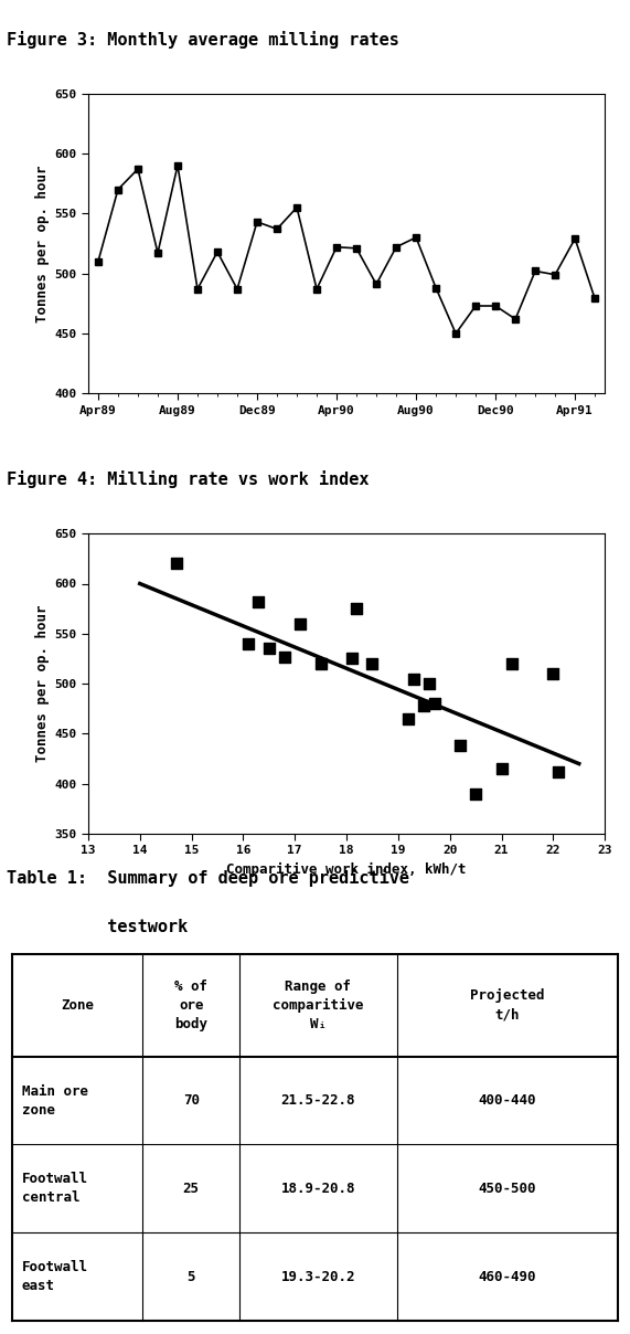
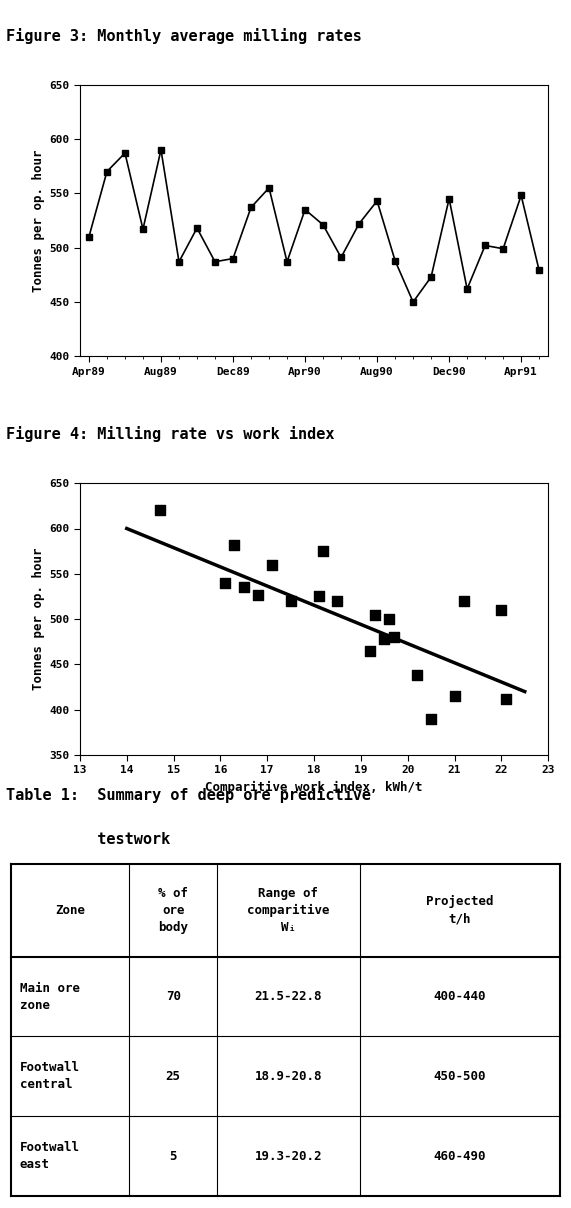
Dec89: 543 -> 490
Apr90: 522 -> 535
Aug90: 530 -> 543
Dec90: 473 -> 545
Apr91: 529 -> 548
